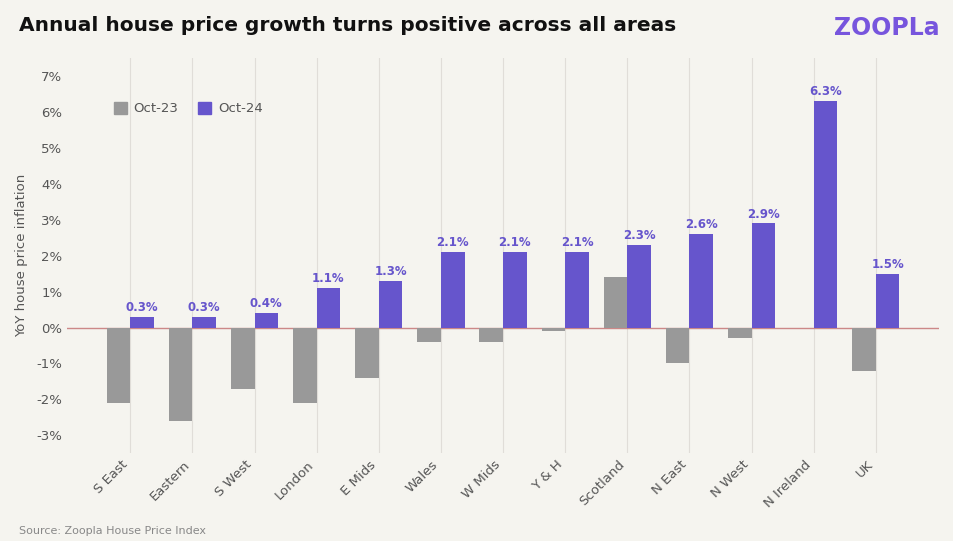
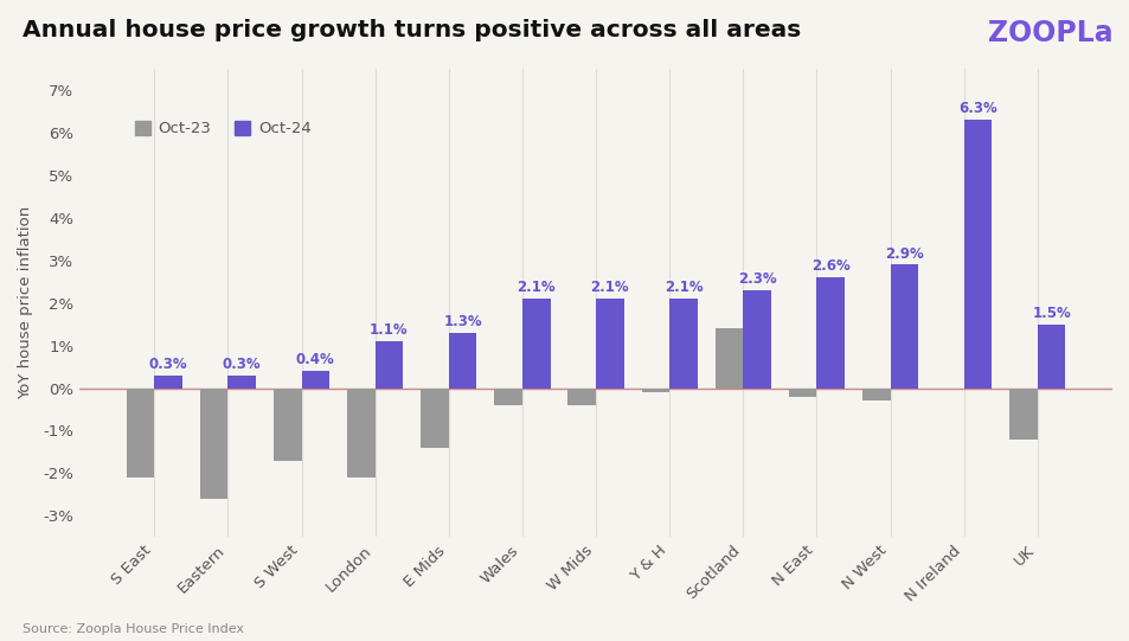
Oct-23/N East: -1.0% -> -0.2%
